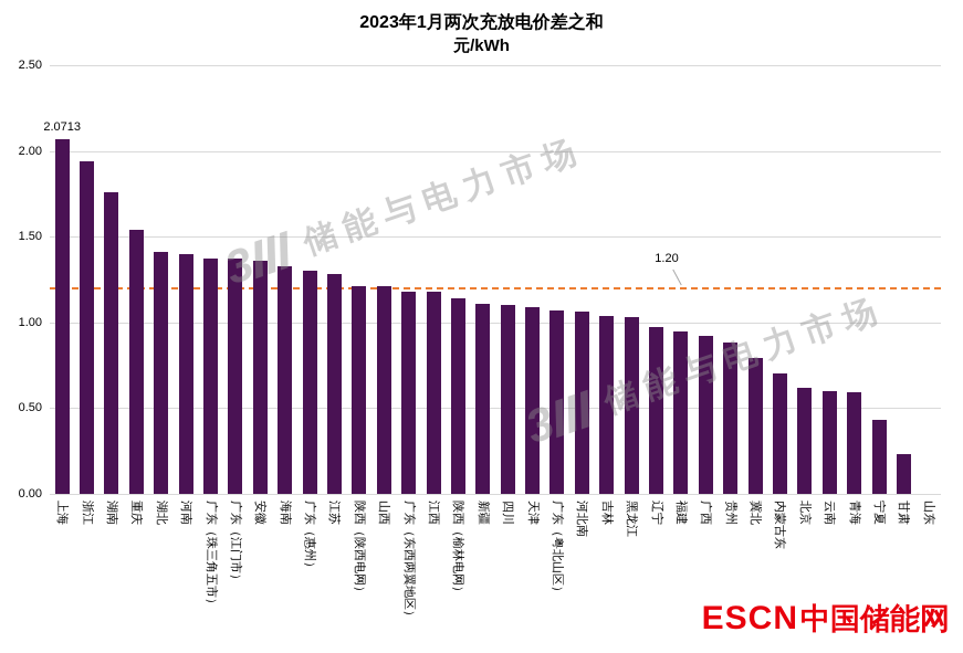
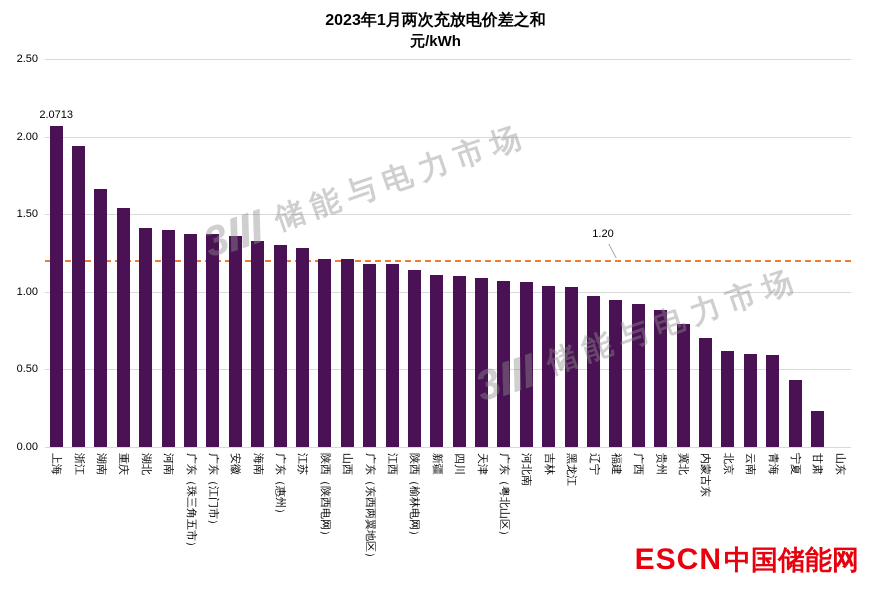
湖南: 1.76 -> 1.66
